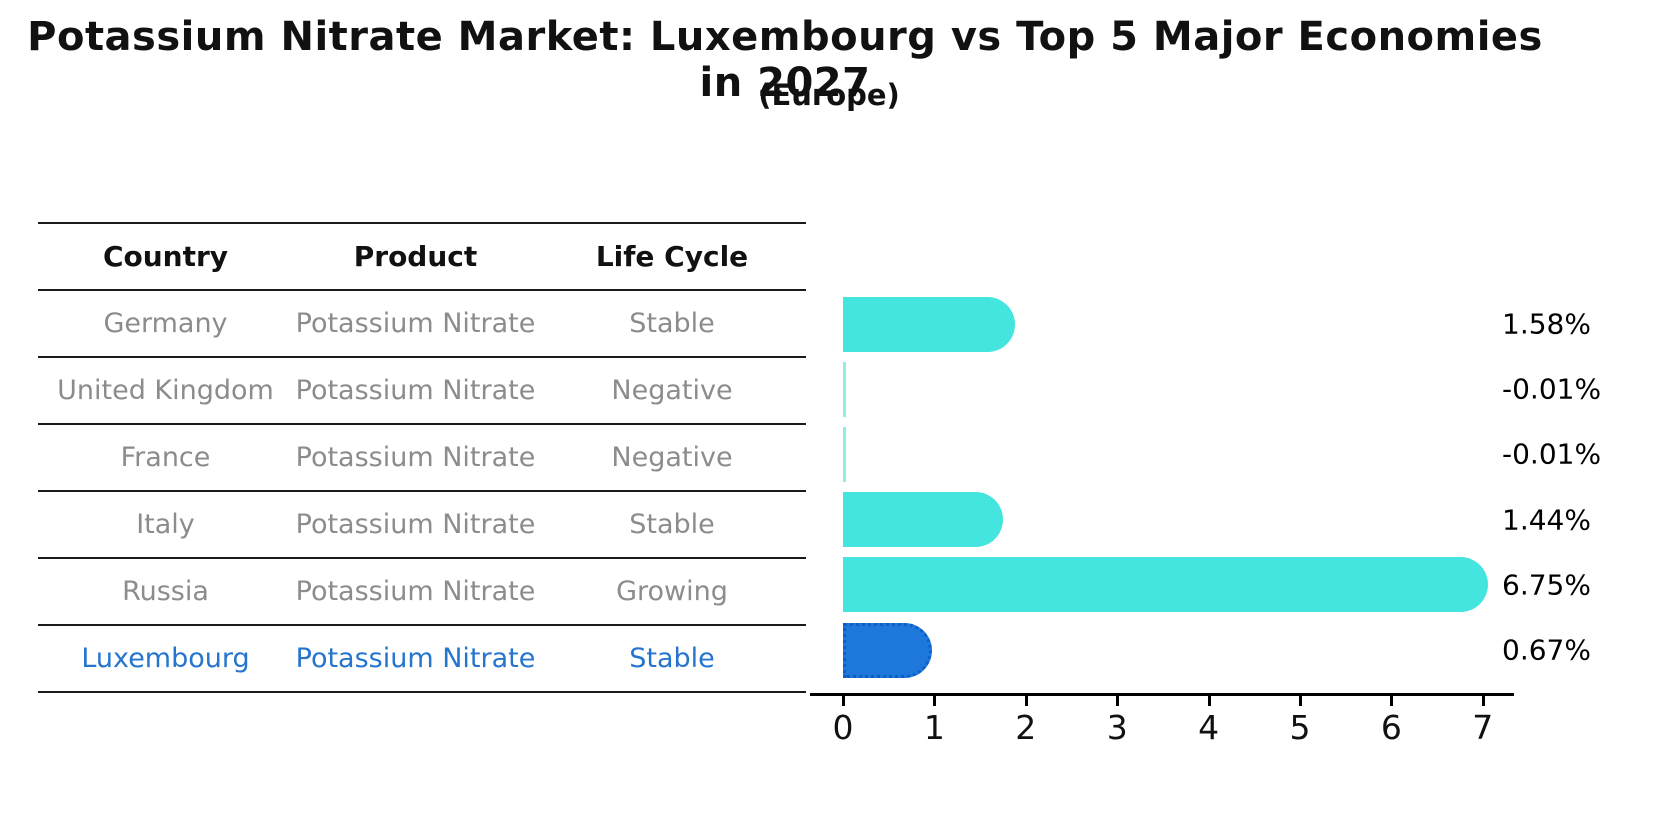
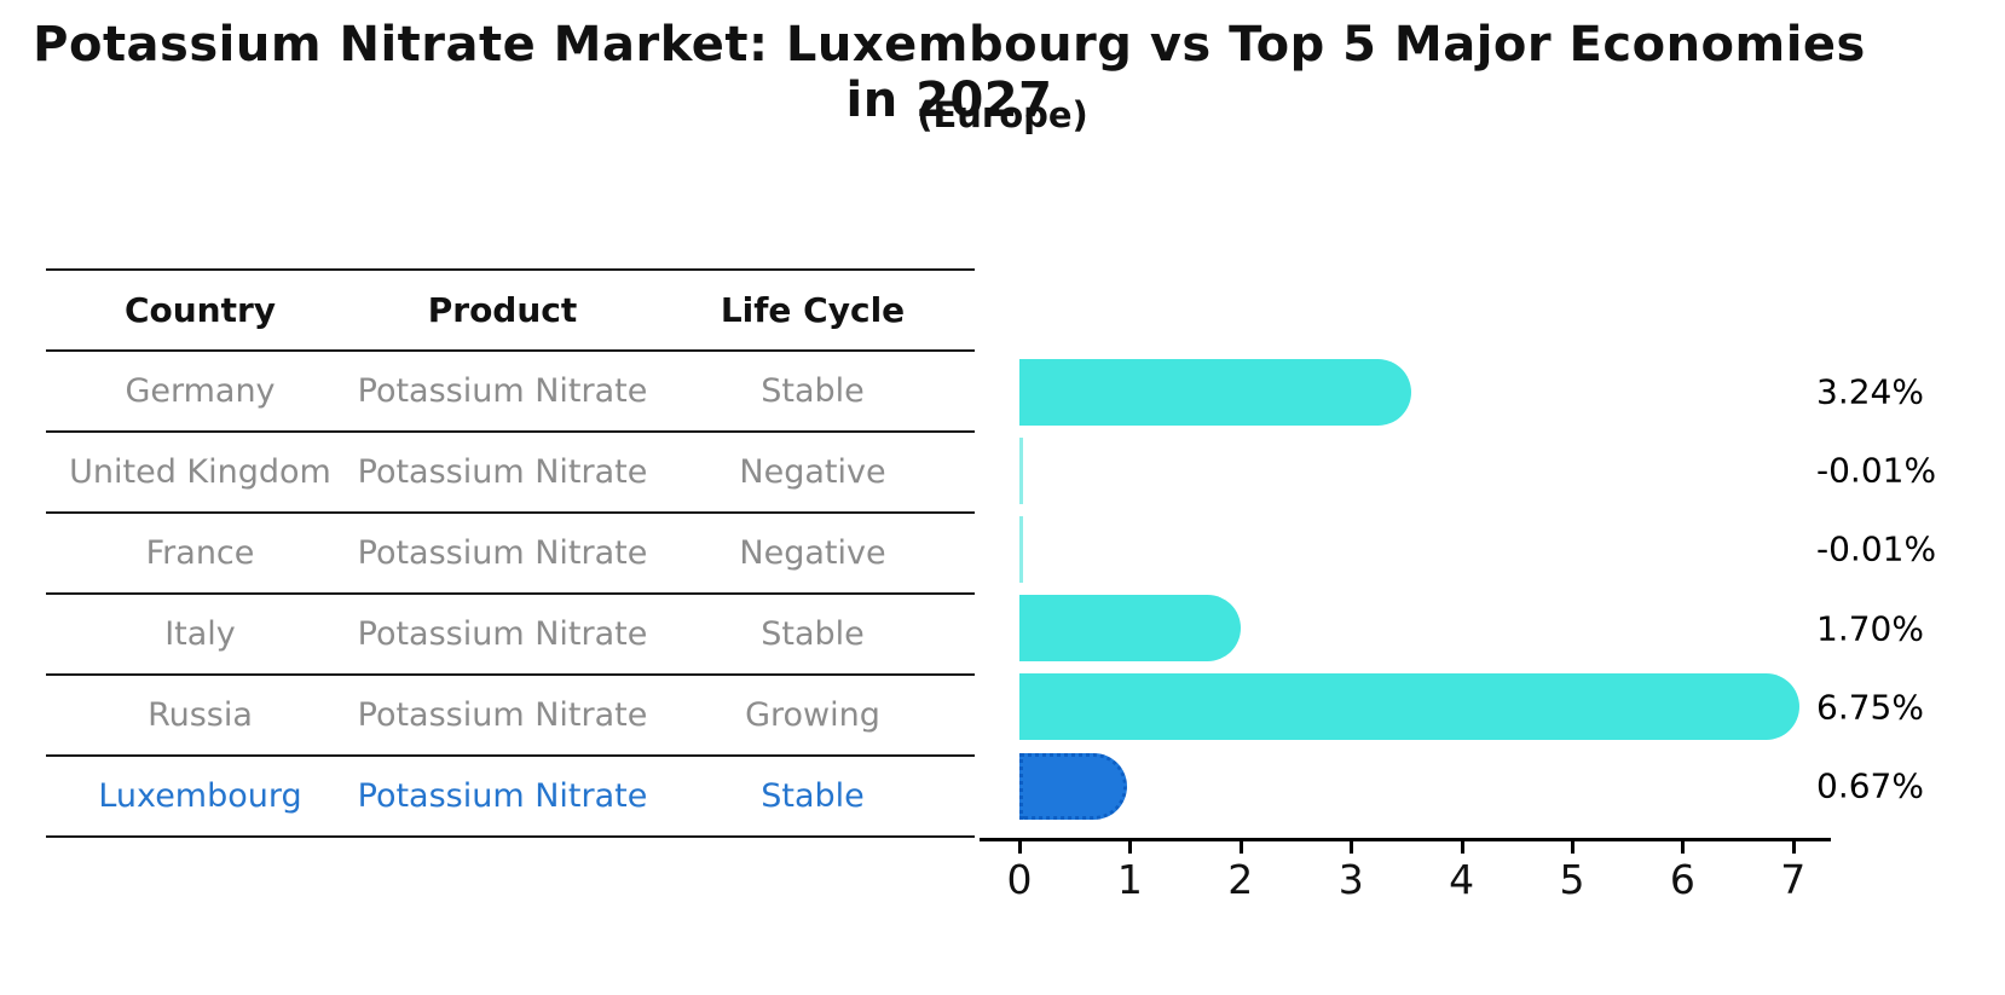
Germany: 1.58% -> 3.24%
Italy: 1.44% -> 1.70%
